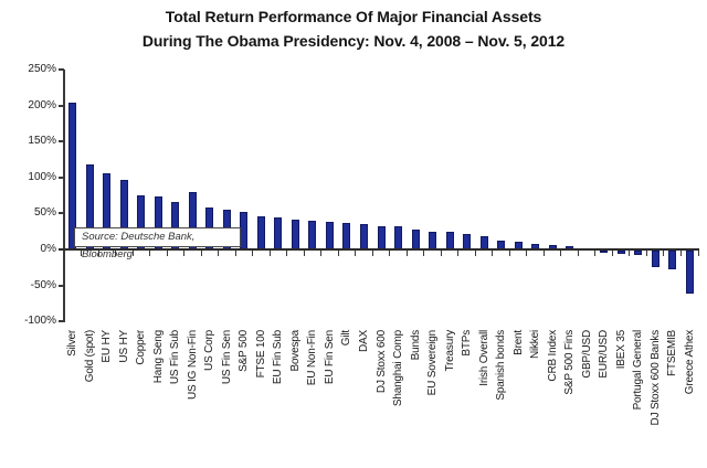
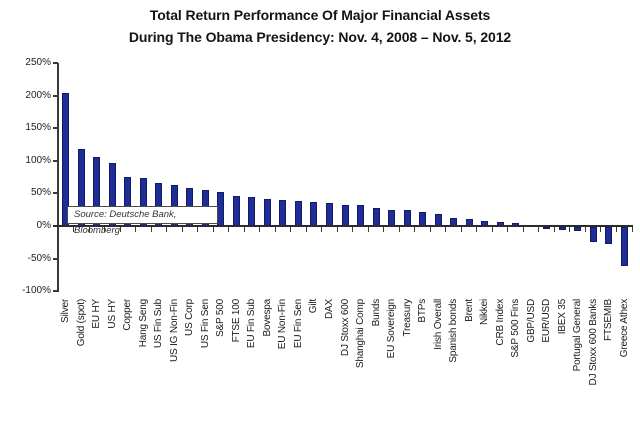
US IG Non-Fin: 80% -> 60%
